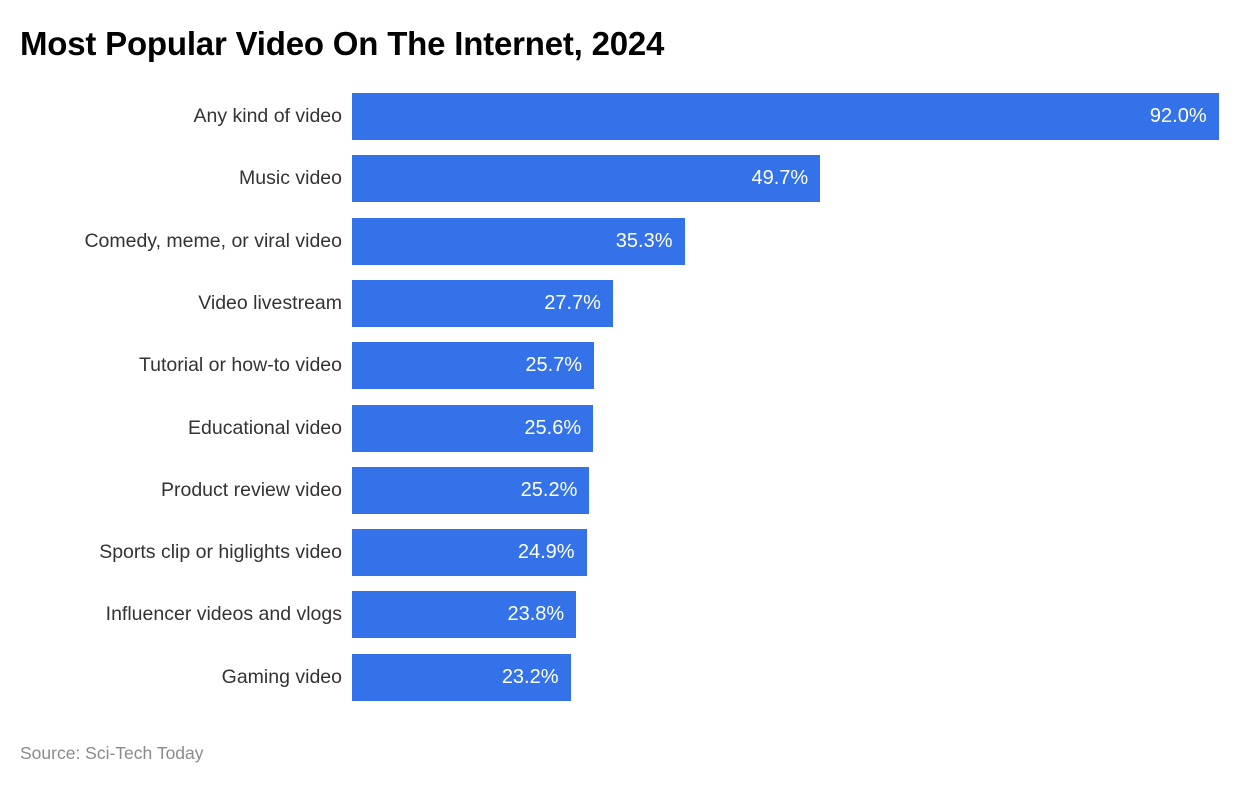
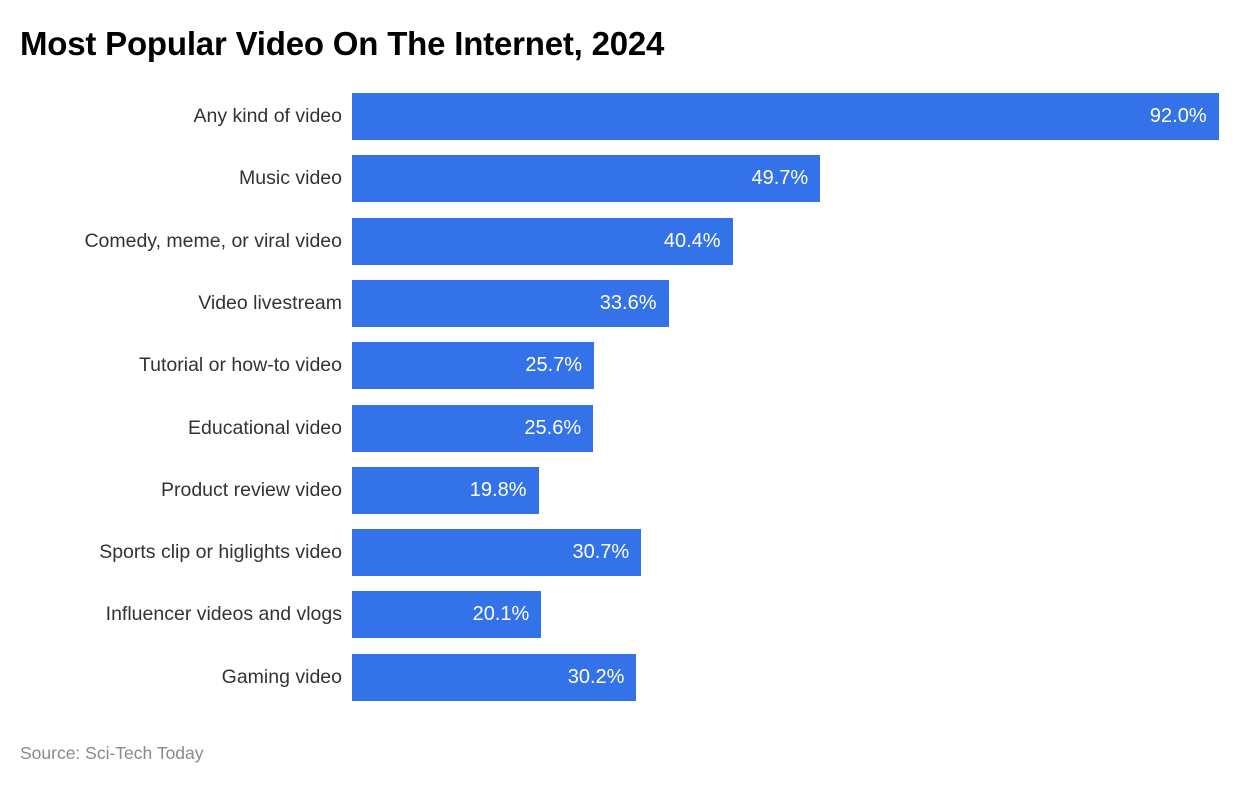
Comedy, meme, or viral video: 35.3% -> 40.4%
Video livestream: 27.7% -> 33.6%
Product review video: 25.2% -> 19.8%
Sports clip or higlights video: 24.9% -> 30.7%
Influencer videos and vlogs: 23.8% -> 20.1%
Gaming video: 23.2% -> 30.2%
